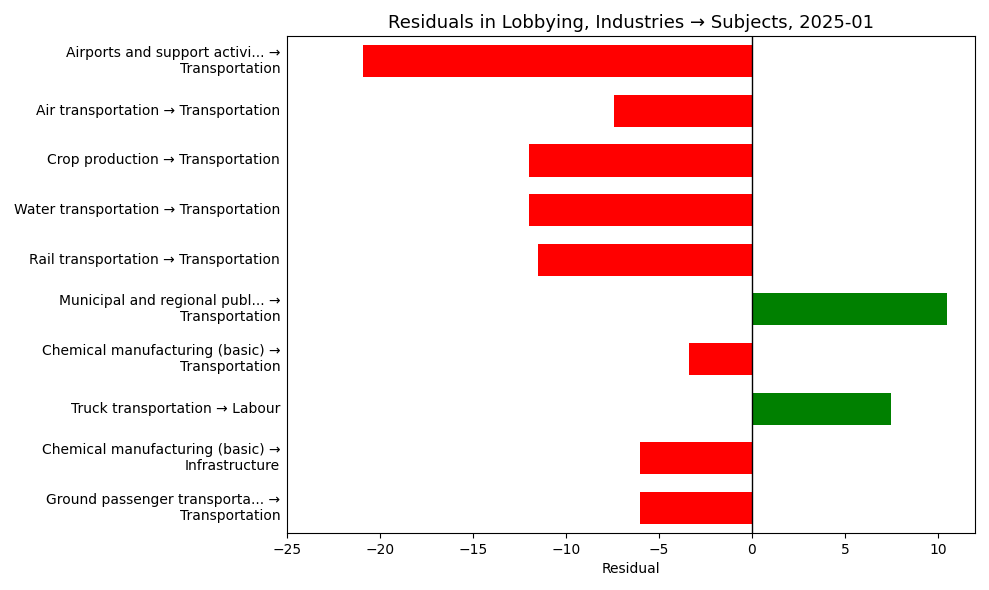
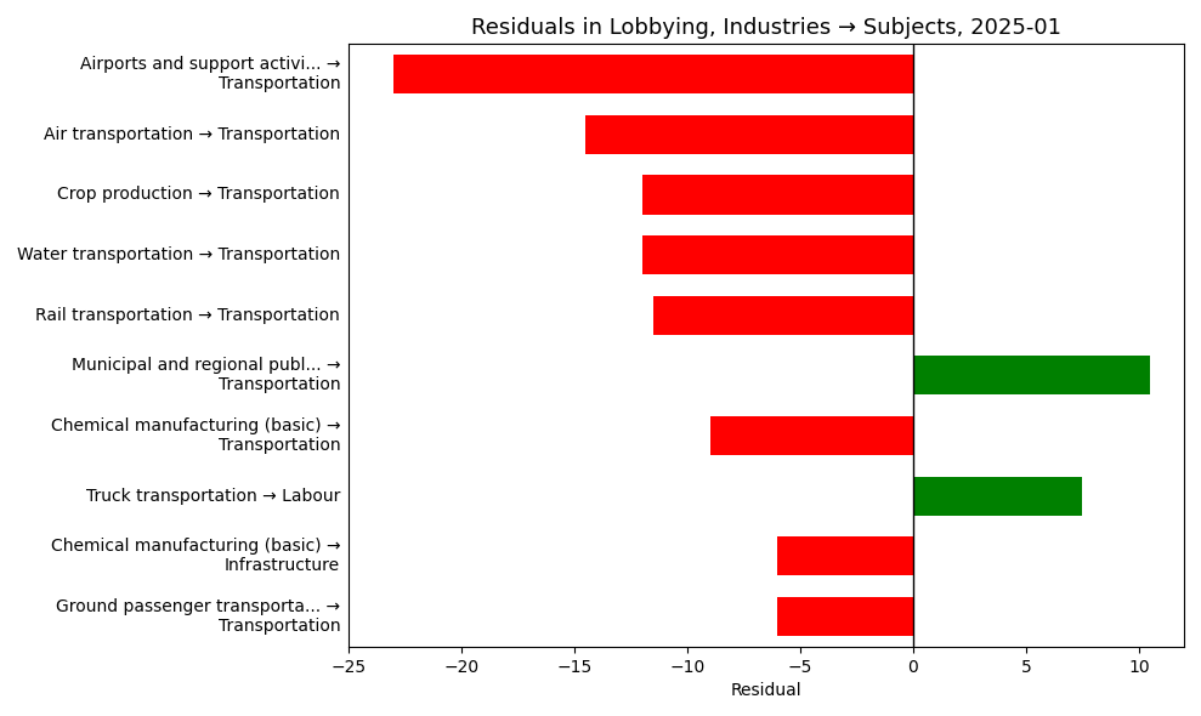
Airports and support activi... → Transportation: -20.9 -> -23.0
Air transportation → Transportation: -7.4 -> -14.5
Chemical manufacturing (basic) → Transportation: -3.4 -> -9.0
